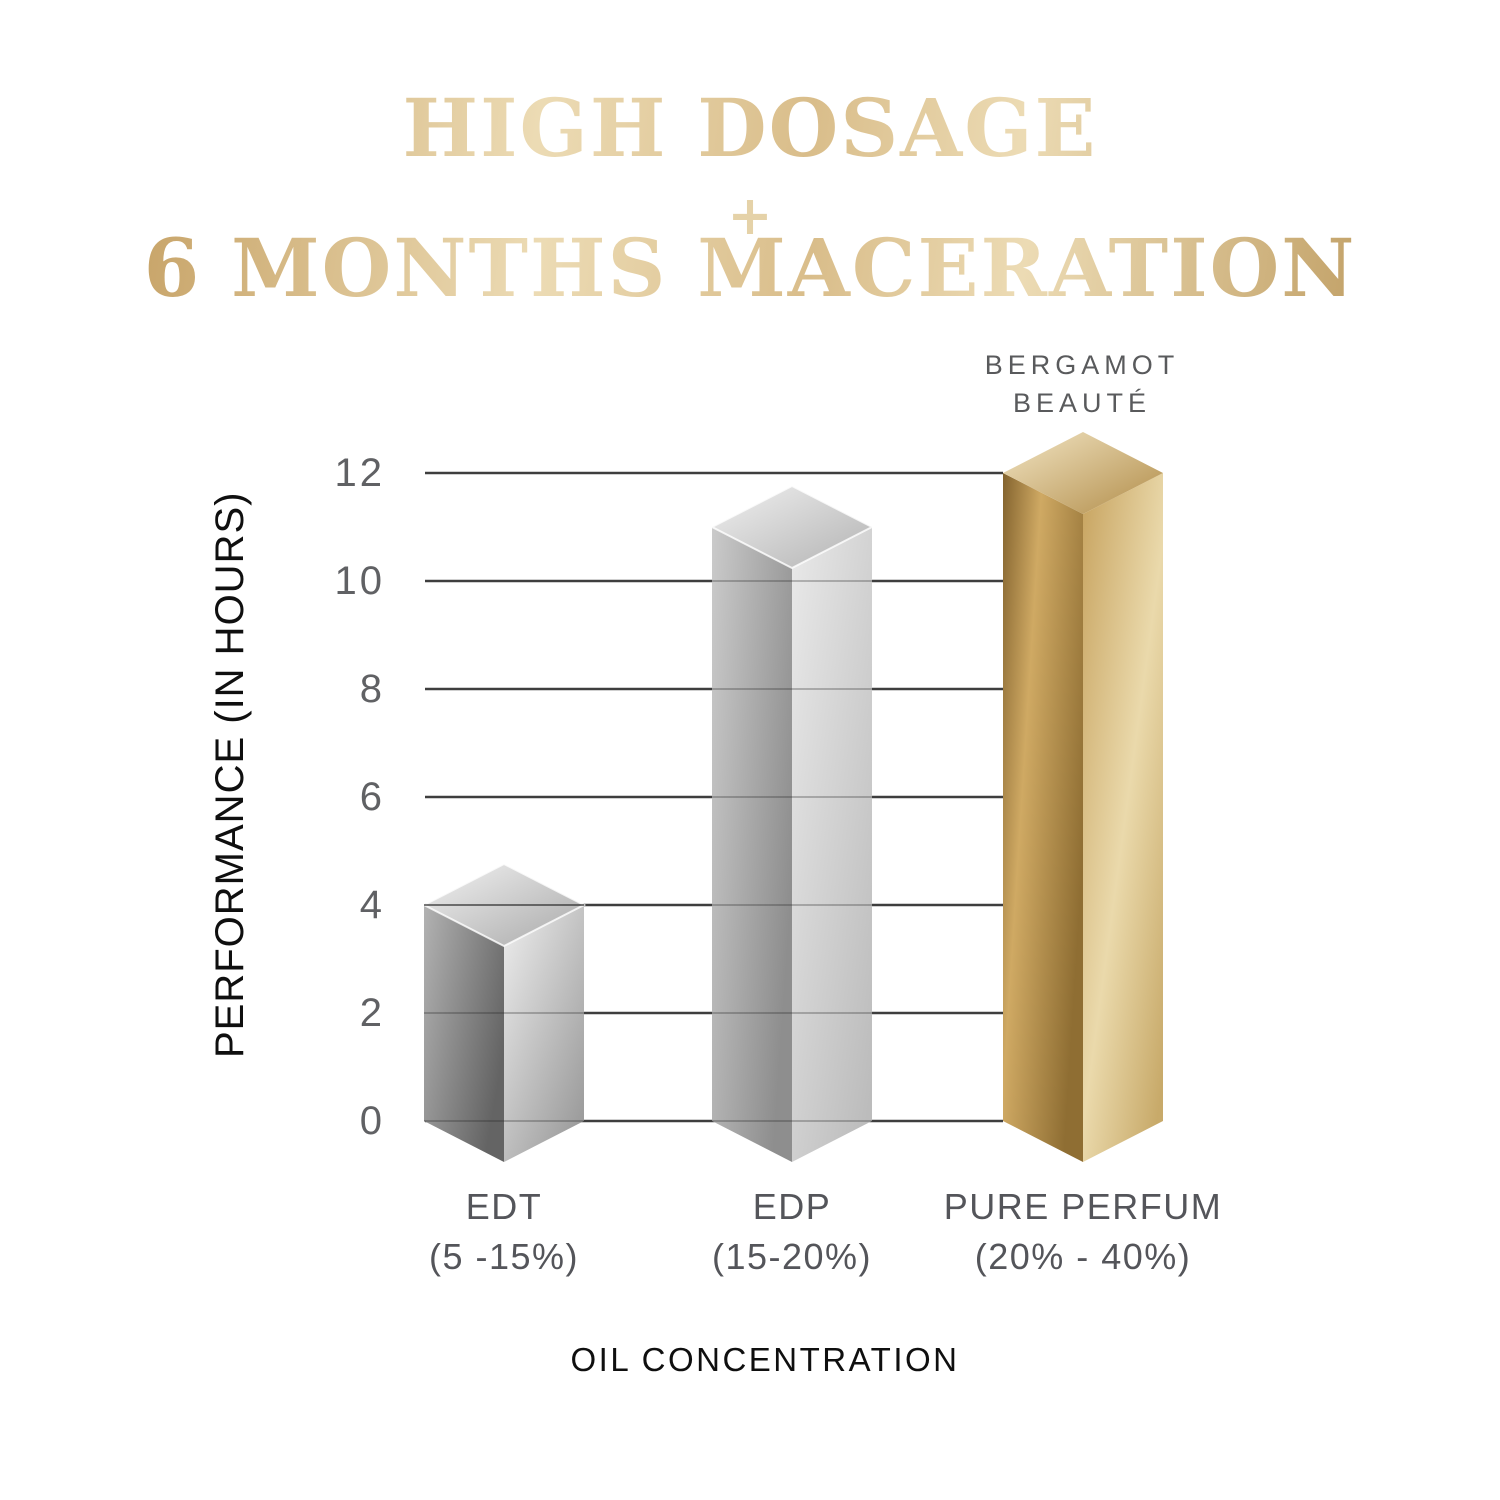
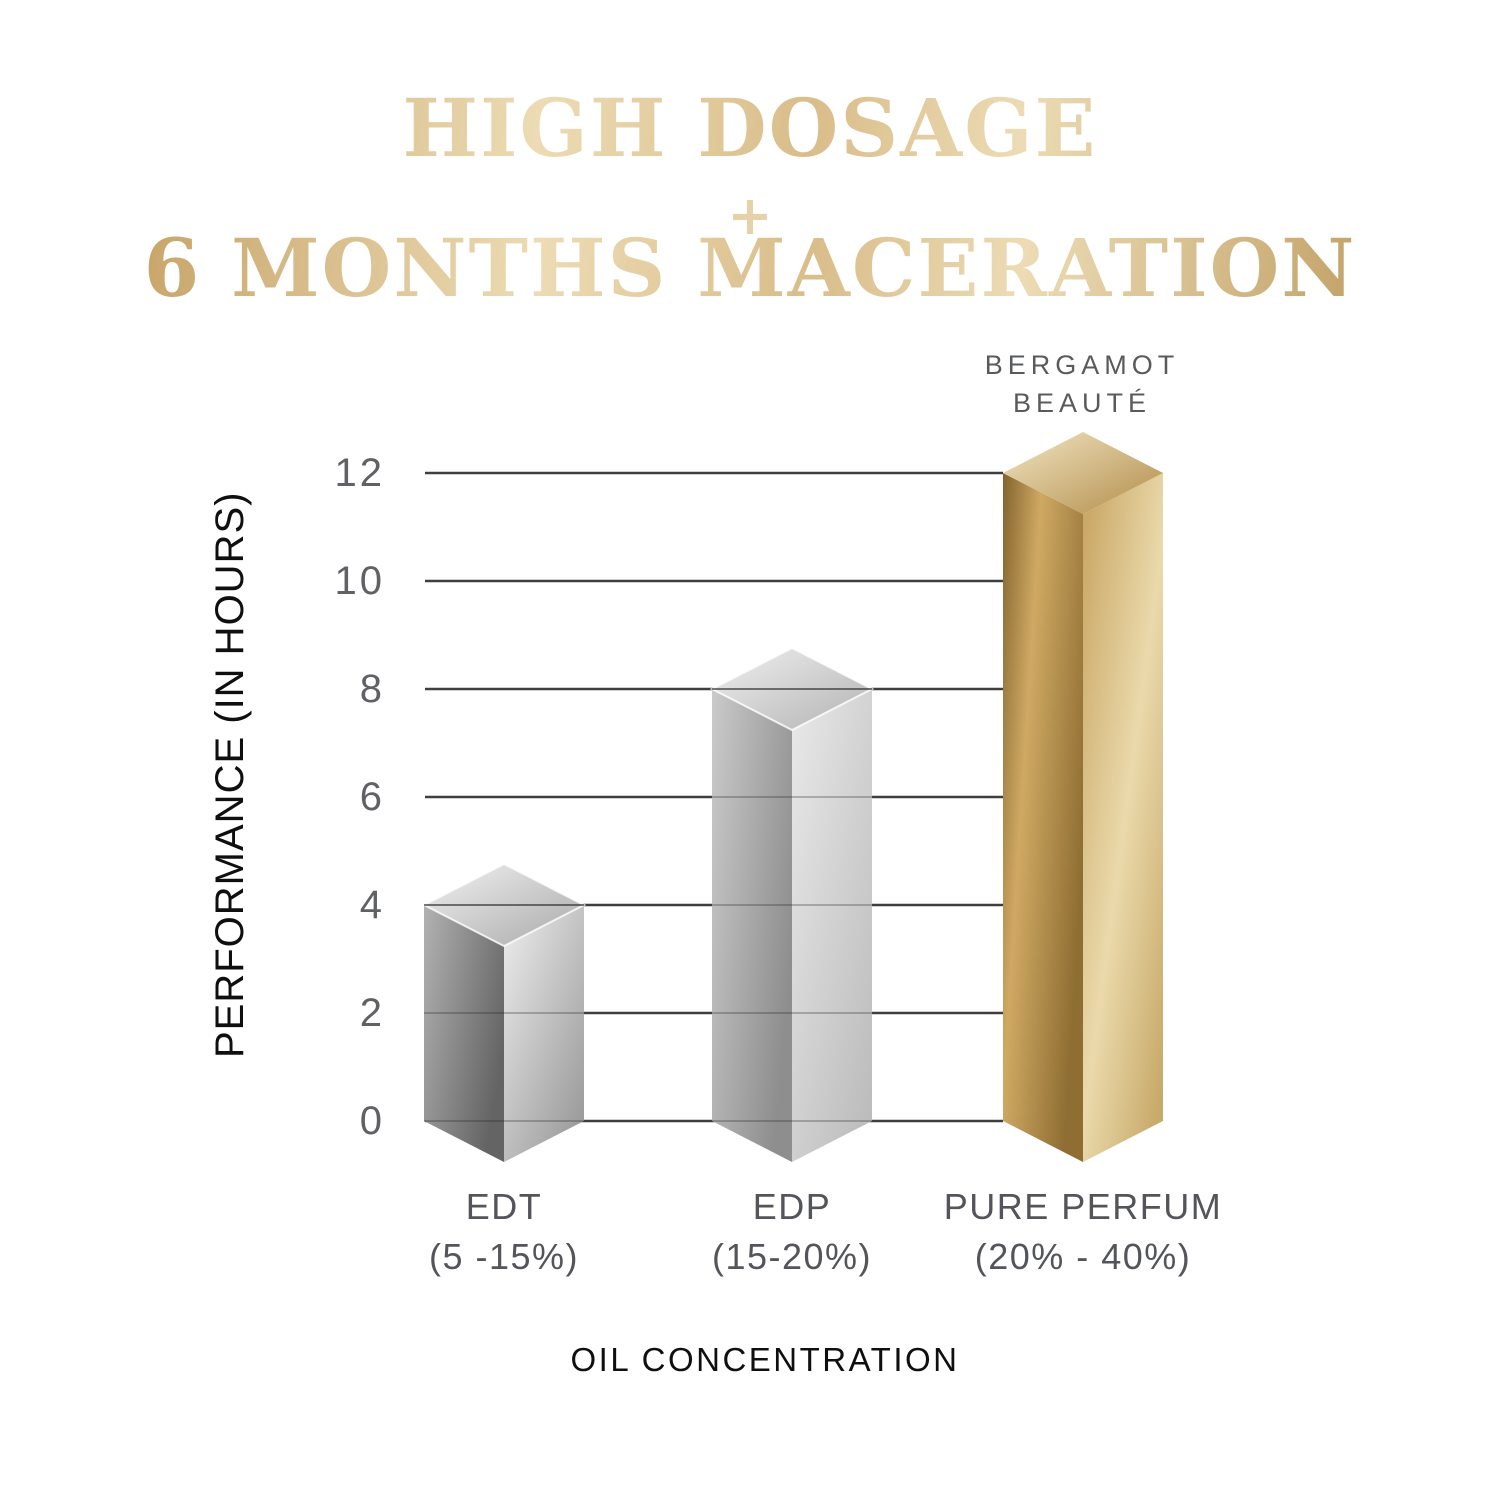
EDP: 11 -> 8
